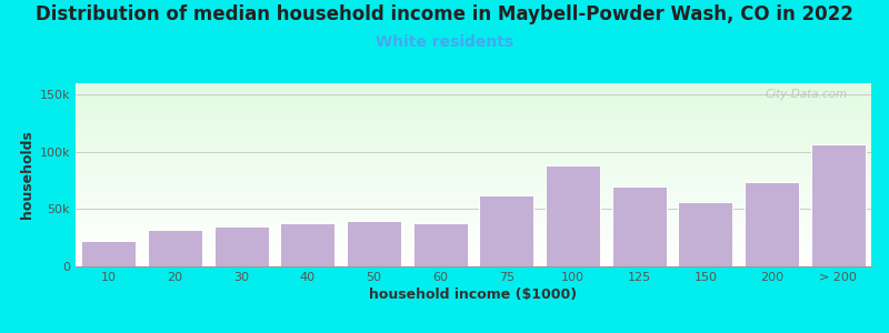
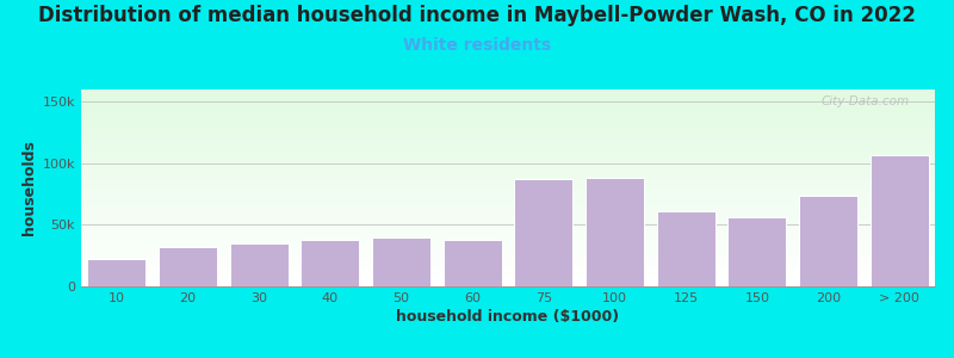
75: 62k -> 87k
125: 70k -> 61k
